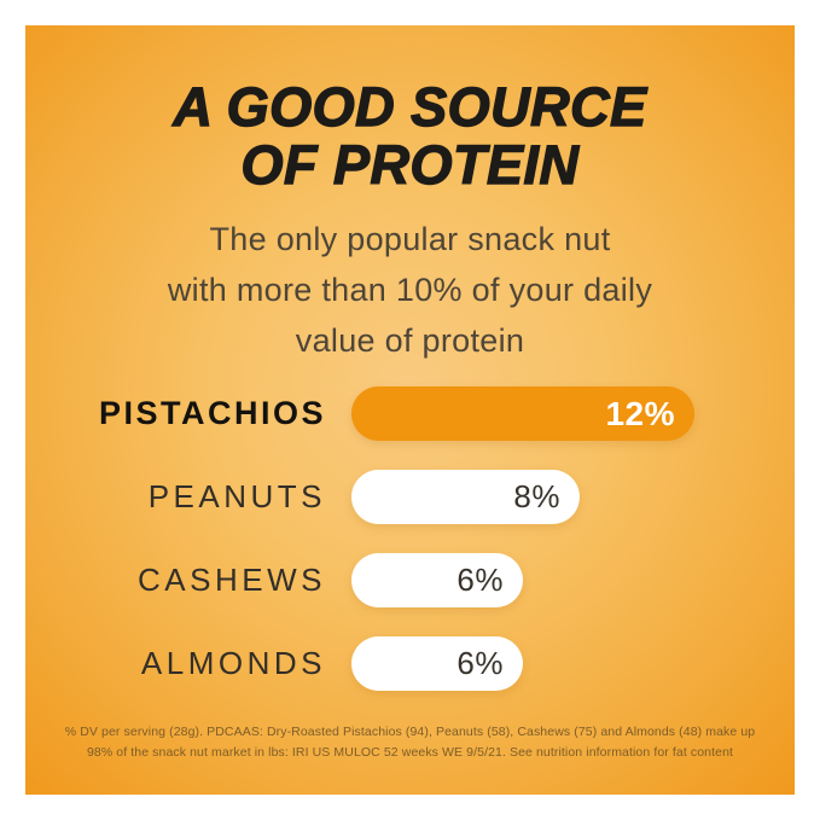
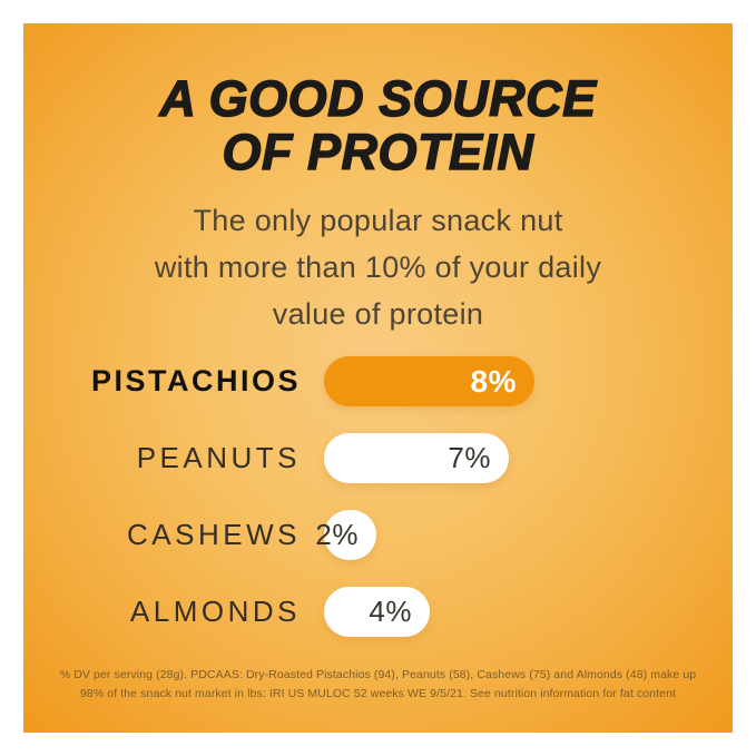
PISTACHIOS: 12% -> 8%
PEANUTS: 8% -> 7%
CASHEWS: 6% -> 2%
ALMONDS: 6% -> 4%
